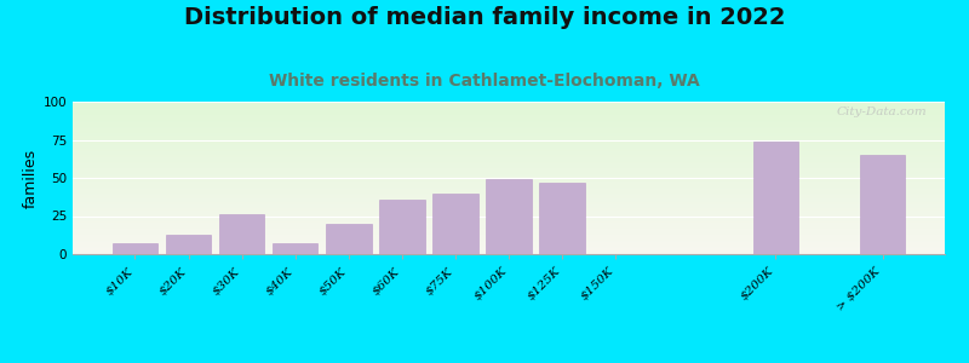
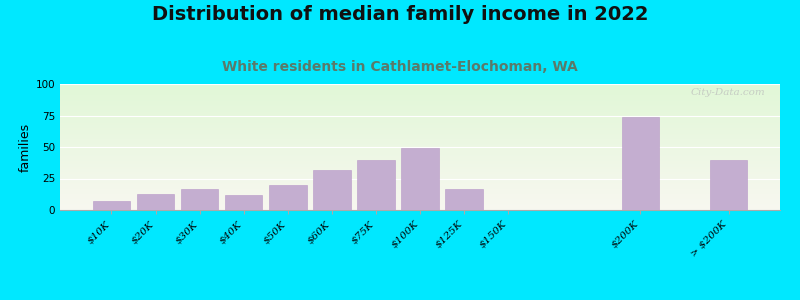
$30K: 26 -> 17
$40K: 7 -> 12
$60K: 36 -> 32
$125K: 47 -> 17
> $200K: 65 -> 40
